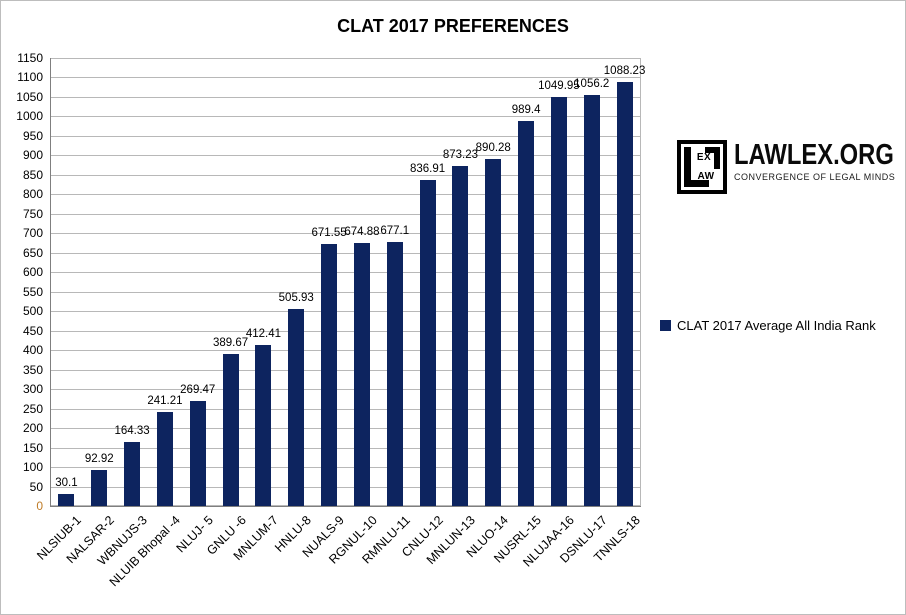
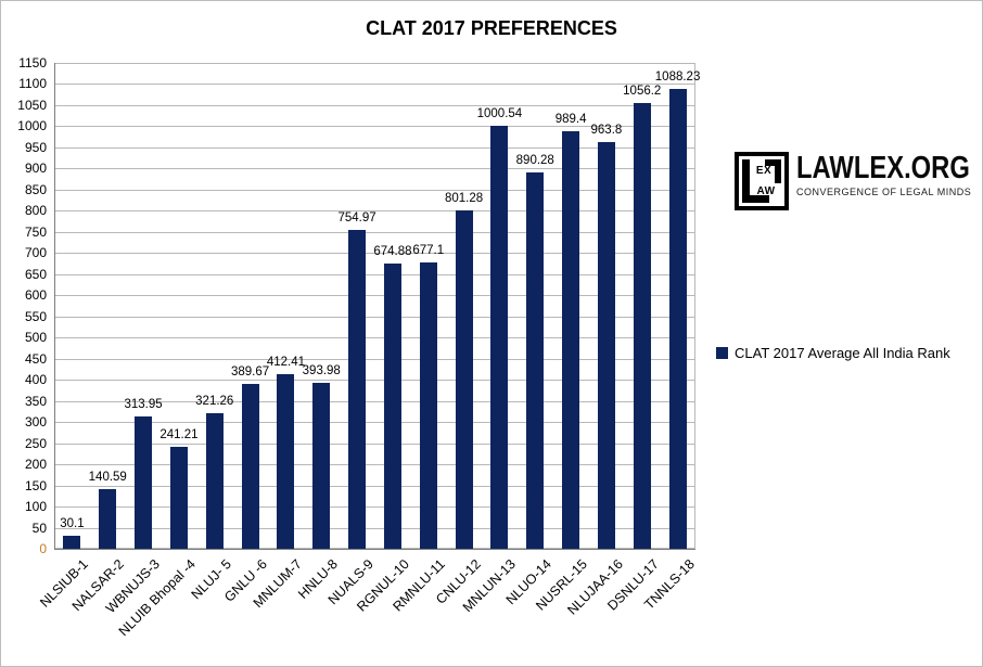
NALSAR-2: 92.92 -> 140.59
WBNUJS-3: 164.33 -> 313.95
NLUJ- 5: 269.47 -> 321.26
HNLU-8: 505.93 -> 393.98
NUALS-9: 671.55 -> 754.97
CNLU-12: 836.91 -> 801.28
MNLUN-13: 873.23 -> 1000.54
NLUJAA-16: 1049.95 -> 963.8
